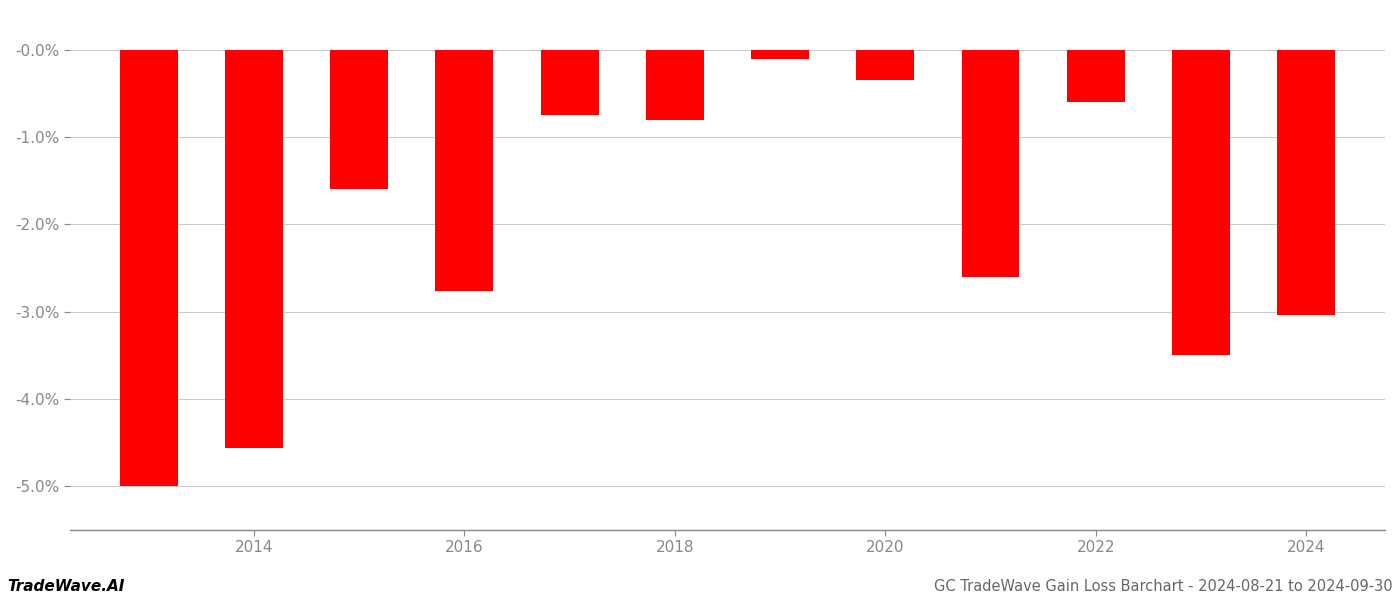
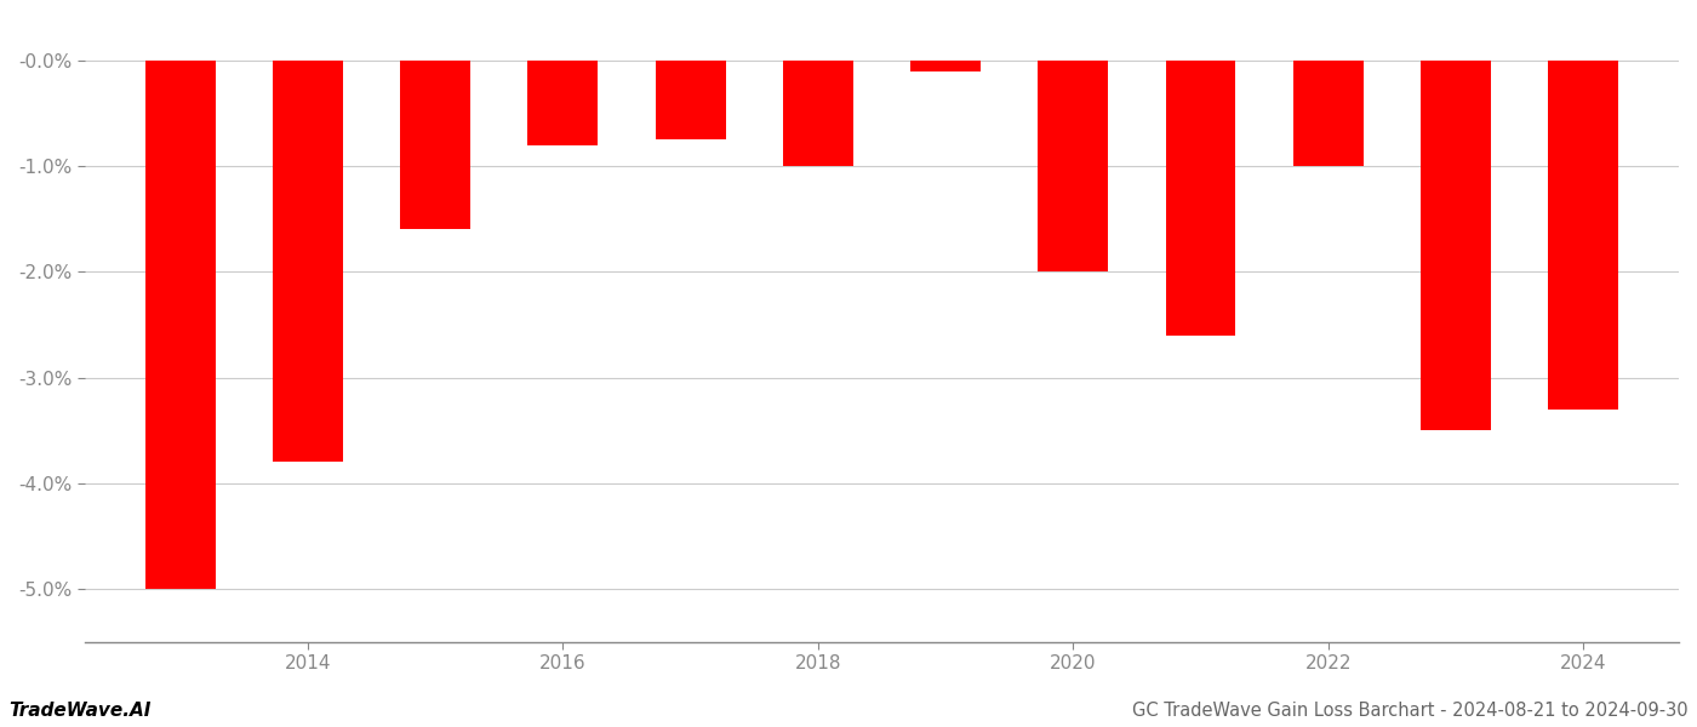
2014: -4.56% -> -3.80%
2016: -2.76% -> -0.80%
2018: -0.80% -> -1.00%
2020: -0.34% -> -2.00%
2022: -0.60% -> -1.00%
2024: -3.04% -> -3.30%
